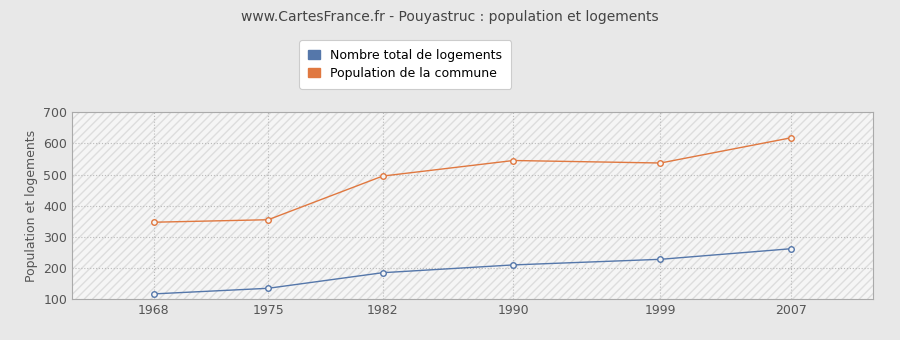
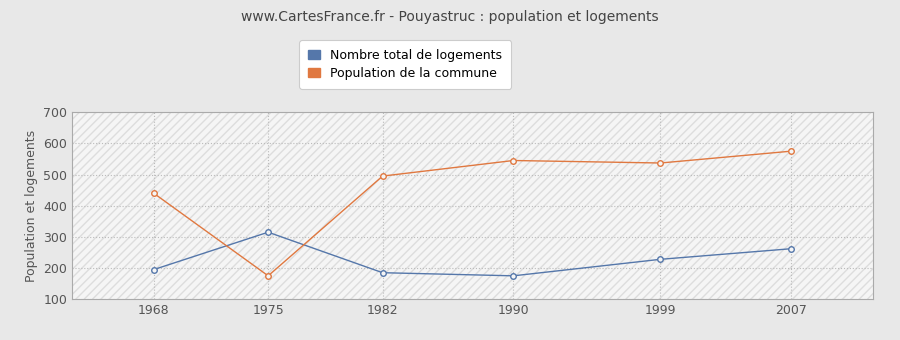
Nombre total de logements/1968: 117 -> 195
Population de la commune/1968: 347 -> 440
Nombre total de logements/1975: 135 -> 315
Population de la commune/1975: 355 -> 175
Nombre total de logements/1990: 210 -> 175
Population de la commune/2007: 618 -> 575
